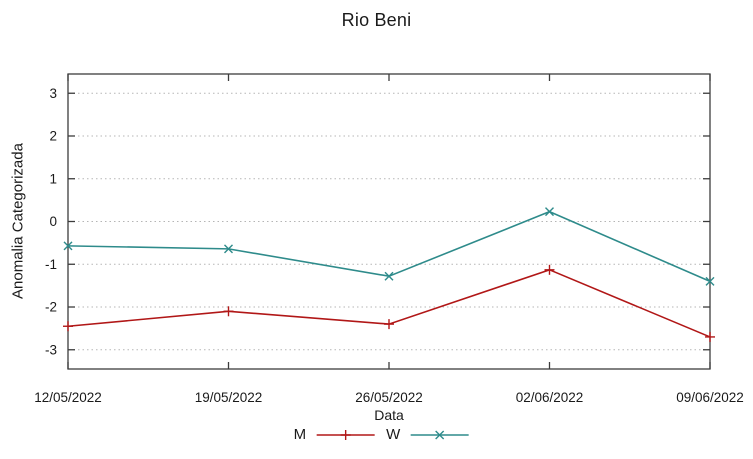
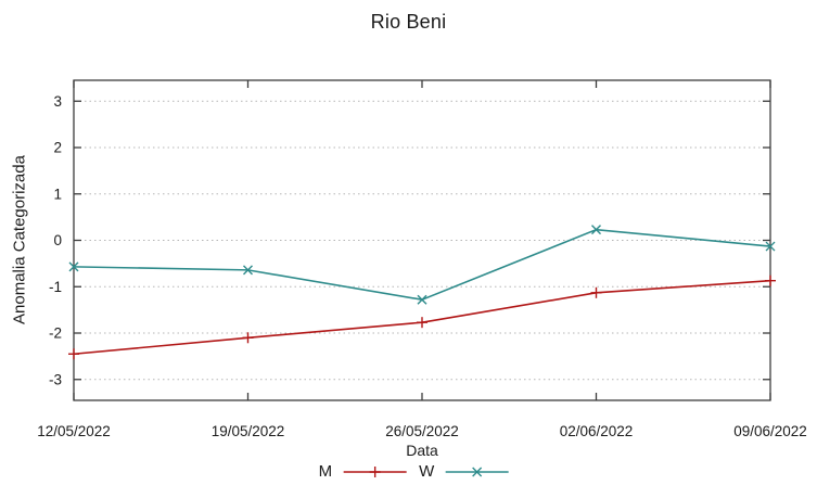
M/26/05/2022: -2.4 -> -1.8
M/09/06/2022: -2.7 -> -0.9
W/09/06/2022: -1.4 -> -0.1
